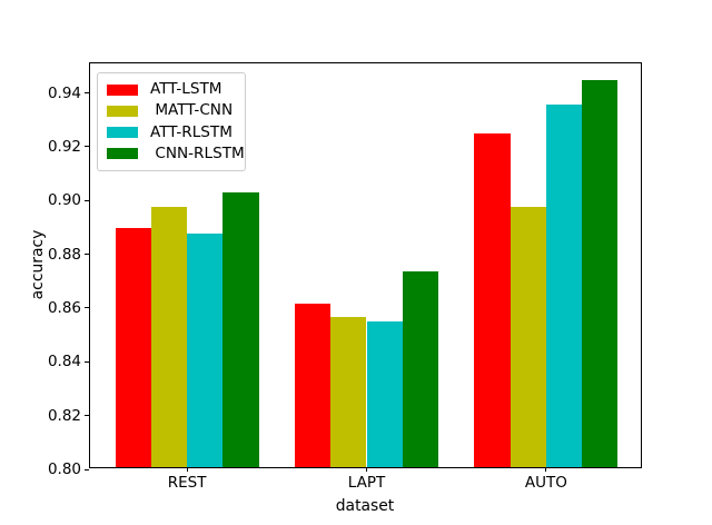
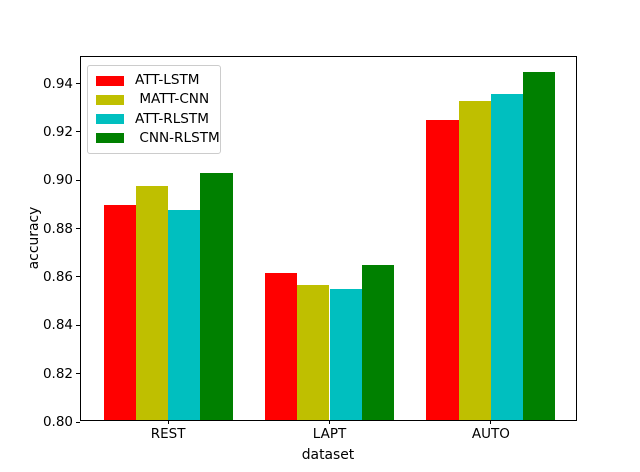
CNN-RLSTM/LAPT: 0.873 -> 0.864
MATT-CNN/AUTO: 0.897 -> 0.932
